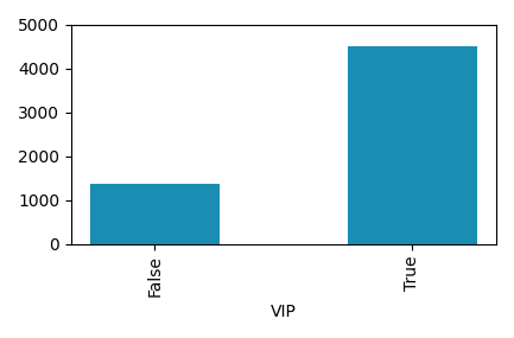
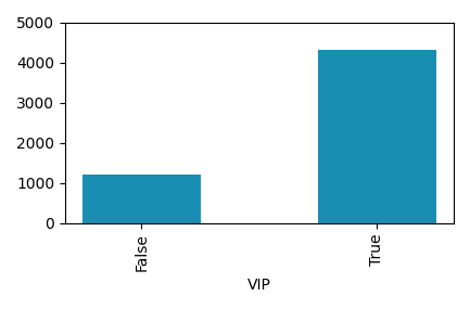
False: 1380 -> 1200
True: 4500 -> 4300
